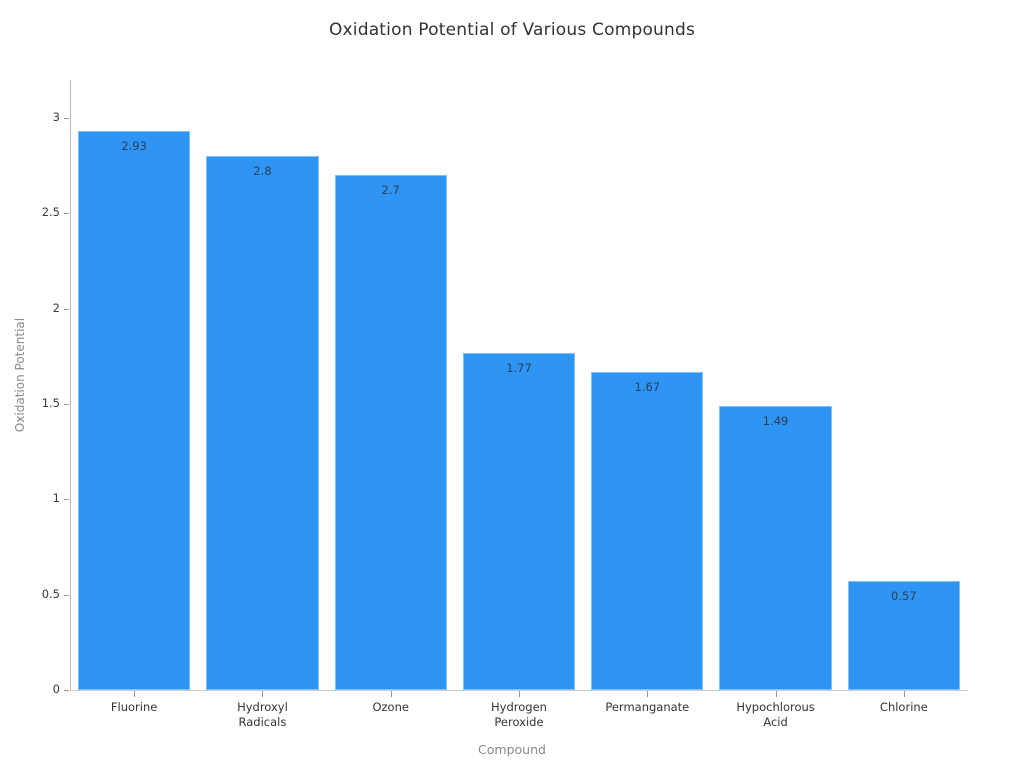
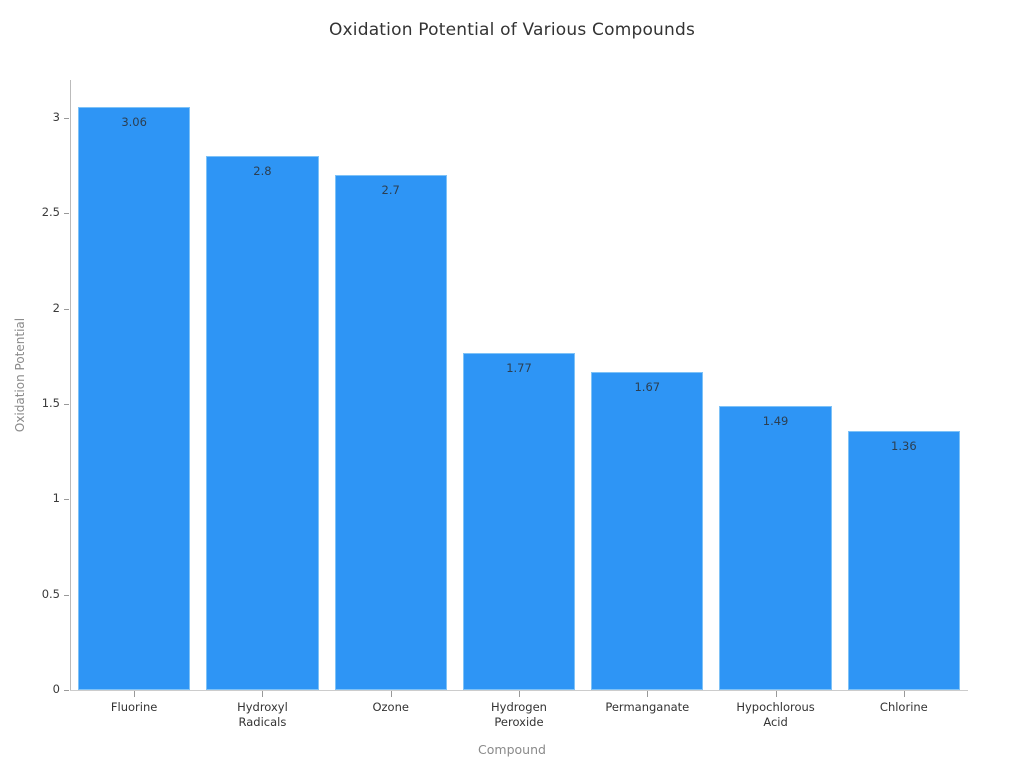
Fluorine: 2.93 -> 3.06
Chlorine: 0.57 -> 1.36
